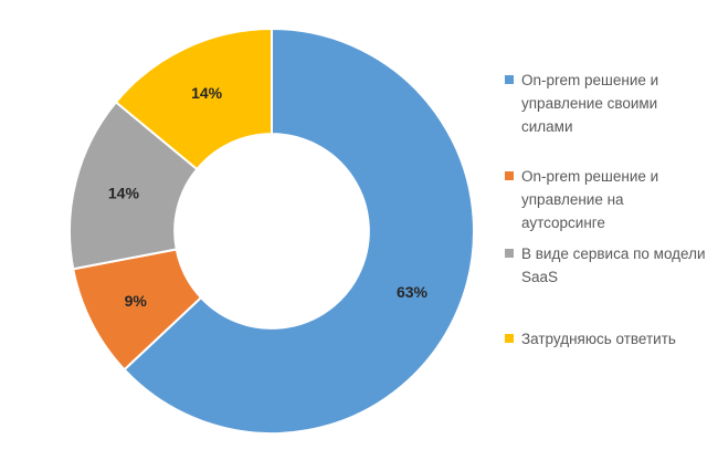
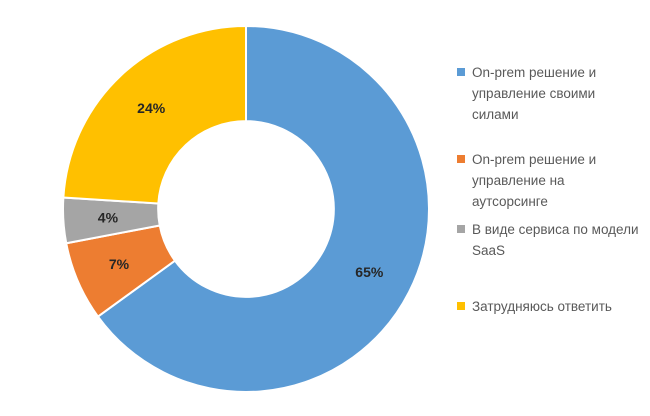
On-prem решение и управление своими силами: 63% -> 65%
On-prem решение и управление на аутсорсинге: 9% -> 7%
В виде сервиса по модели SaaS: 14% -> 4%
Затрудняюсь ответить: 14% -> 24%
